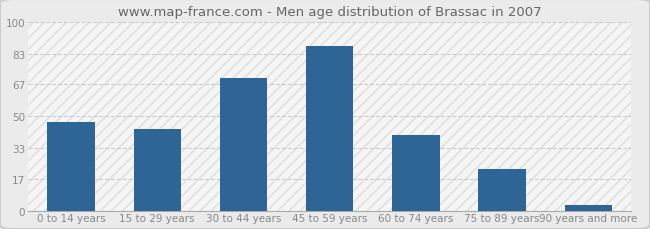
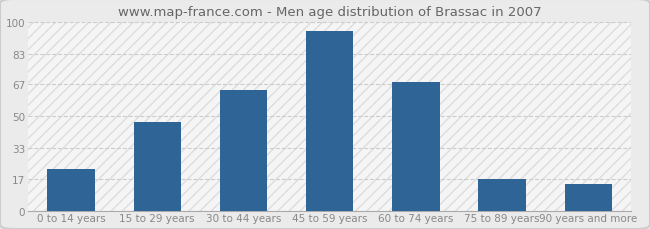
0 to 14 years: 47 -> 22
15 to 29 years: 43 -> 47
30 to 44 years: 70 -> 64
45 to 59 years: 87 -> 95
60 to 74 years: 40 -> 68
75 to 89 years: 22 -> 17
90 years and more: 3 -> 14
